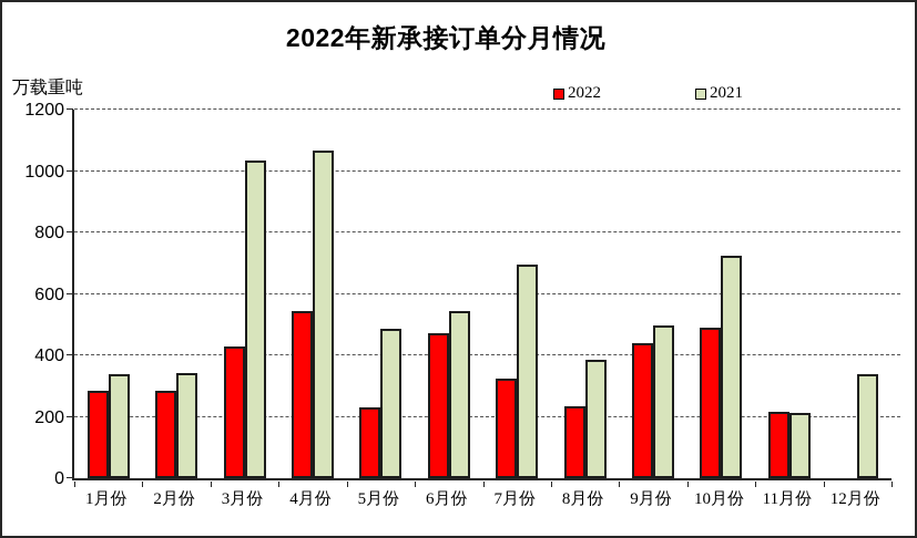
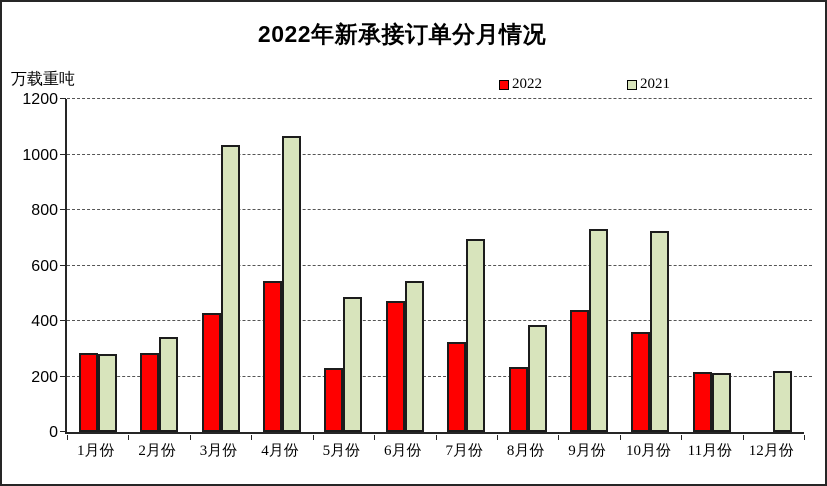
2021/1月份: 340 -> 280
2021/9月份: 500 -> 730
2022/10月份: 490 -> 360
2021/12月份: 340 -> 220
